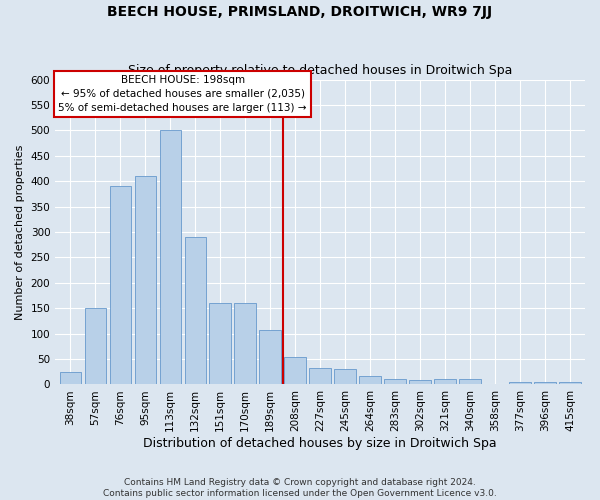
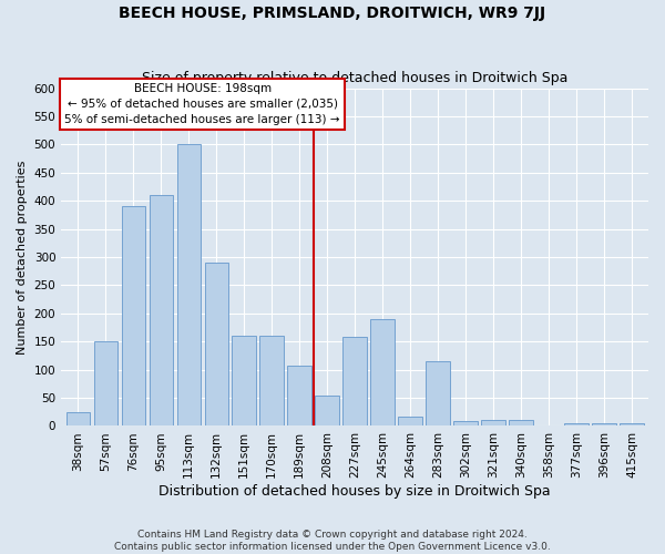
227sqm: 33 -> 158
245sqm: 30 -> 190
283sqm: 11 -> 116
